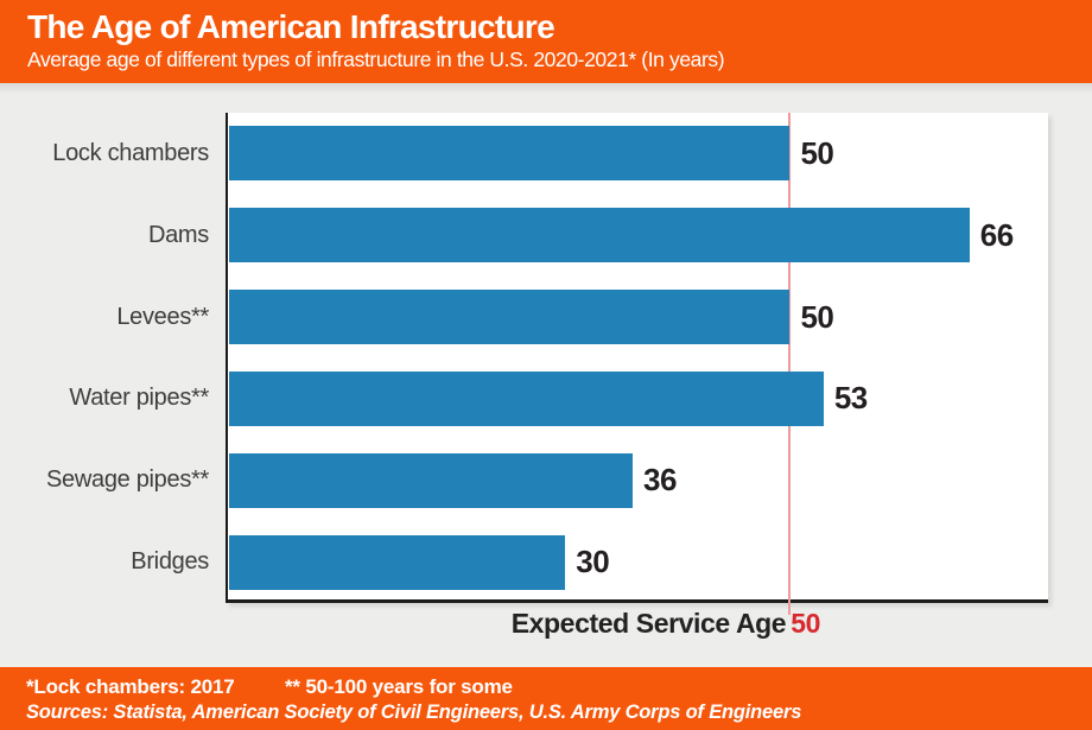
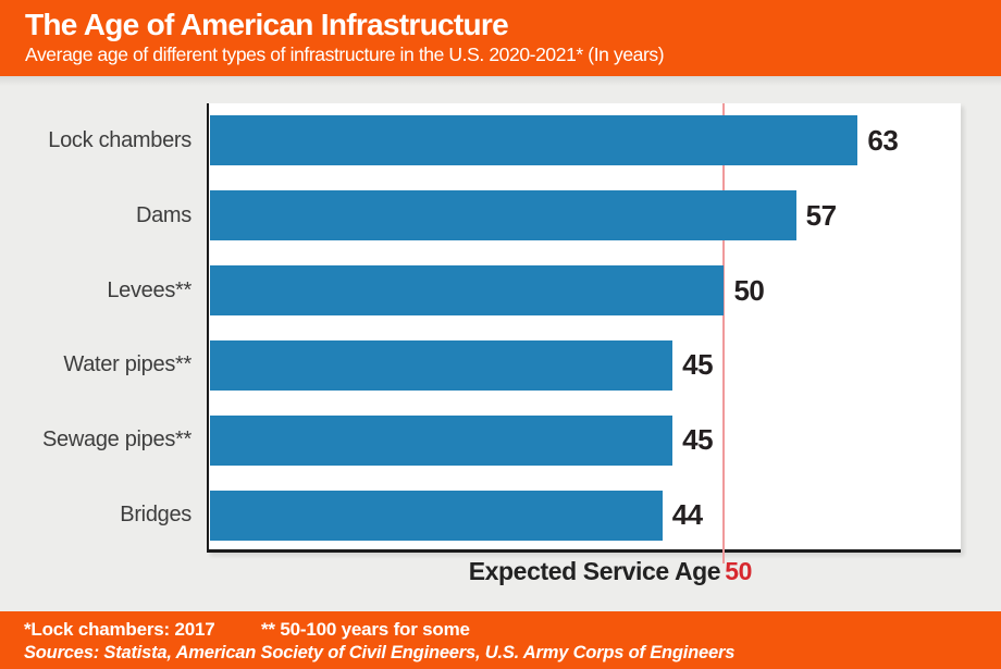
Lock chambers: 50 -> 63
Dams: 66 -> 57
Water pipes**: 53 -> 45
Sewage pipes**: 36 -> 45
Bridges: 30 -> 44
